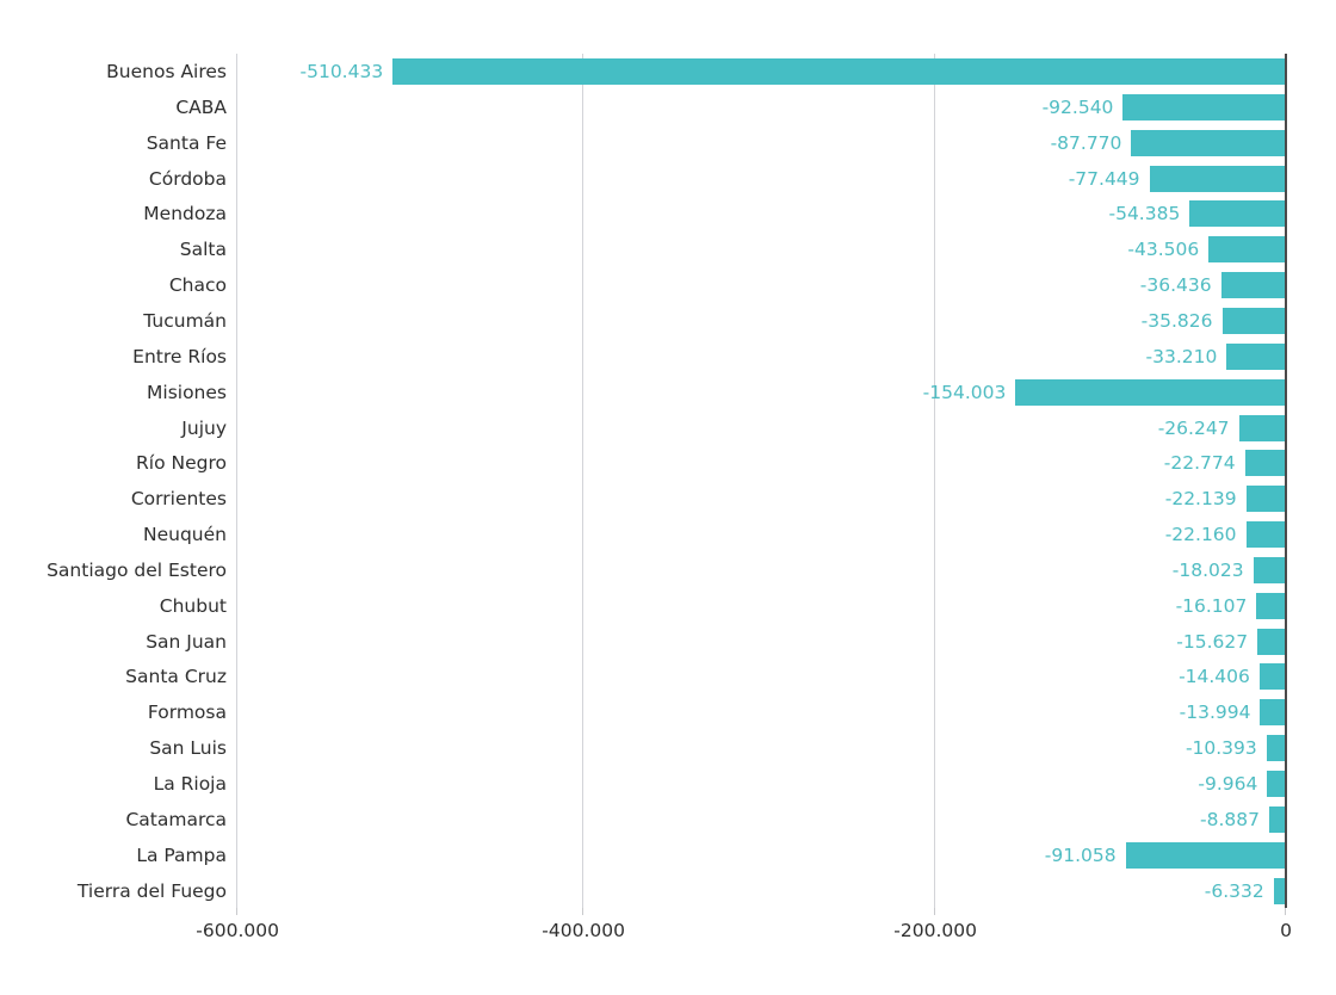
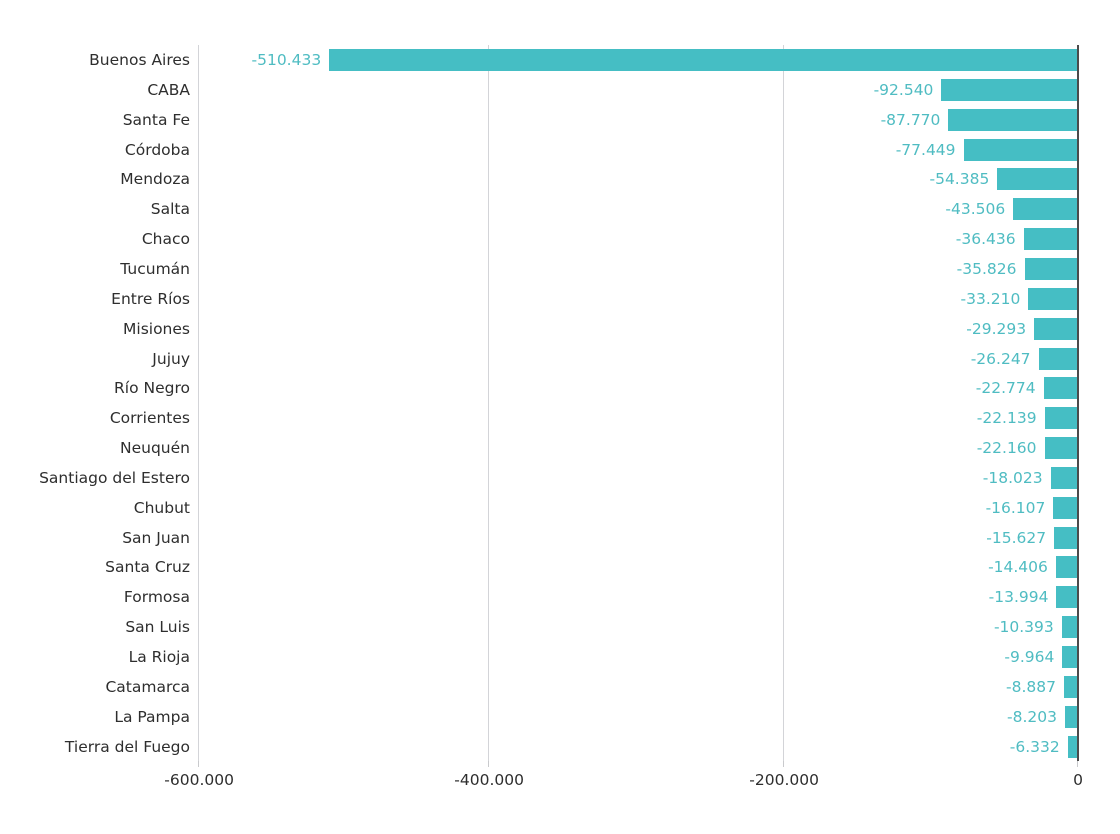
Misiones: -154.003 -> -29.293
La Pampa: -91.058 -> -8.203
